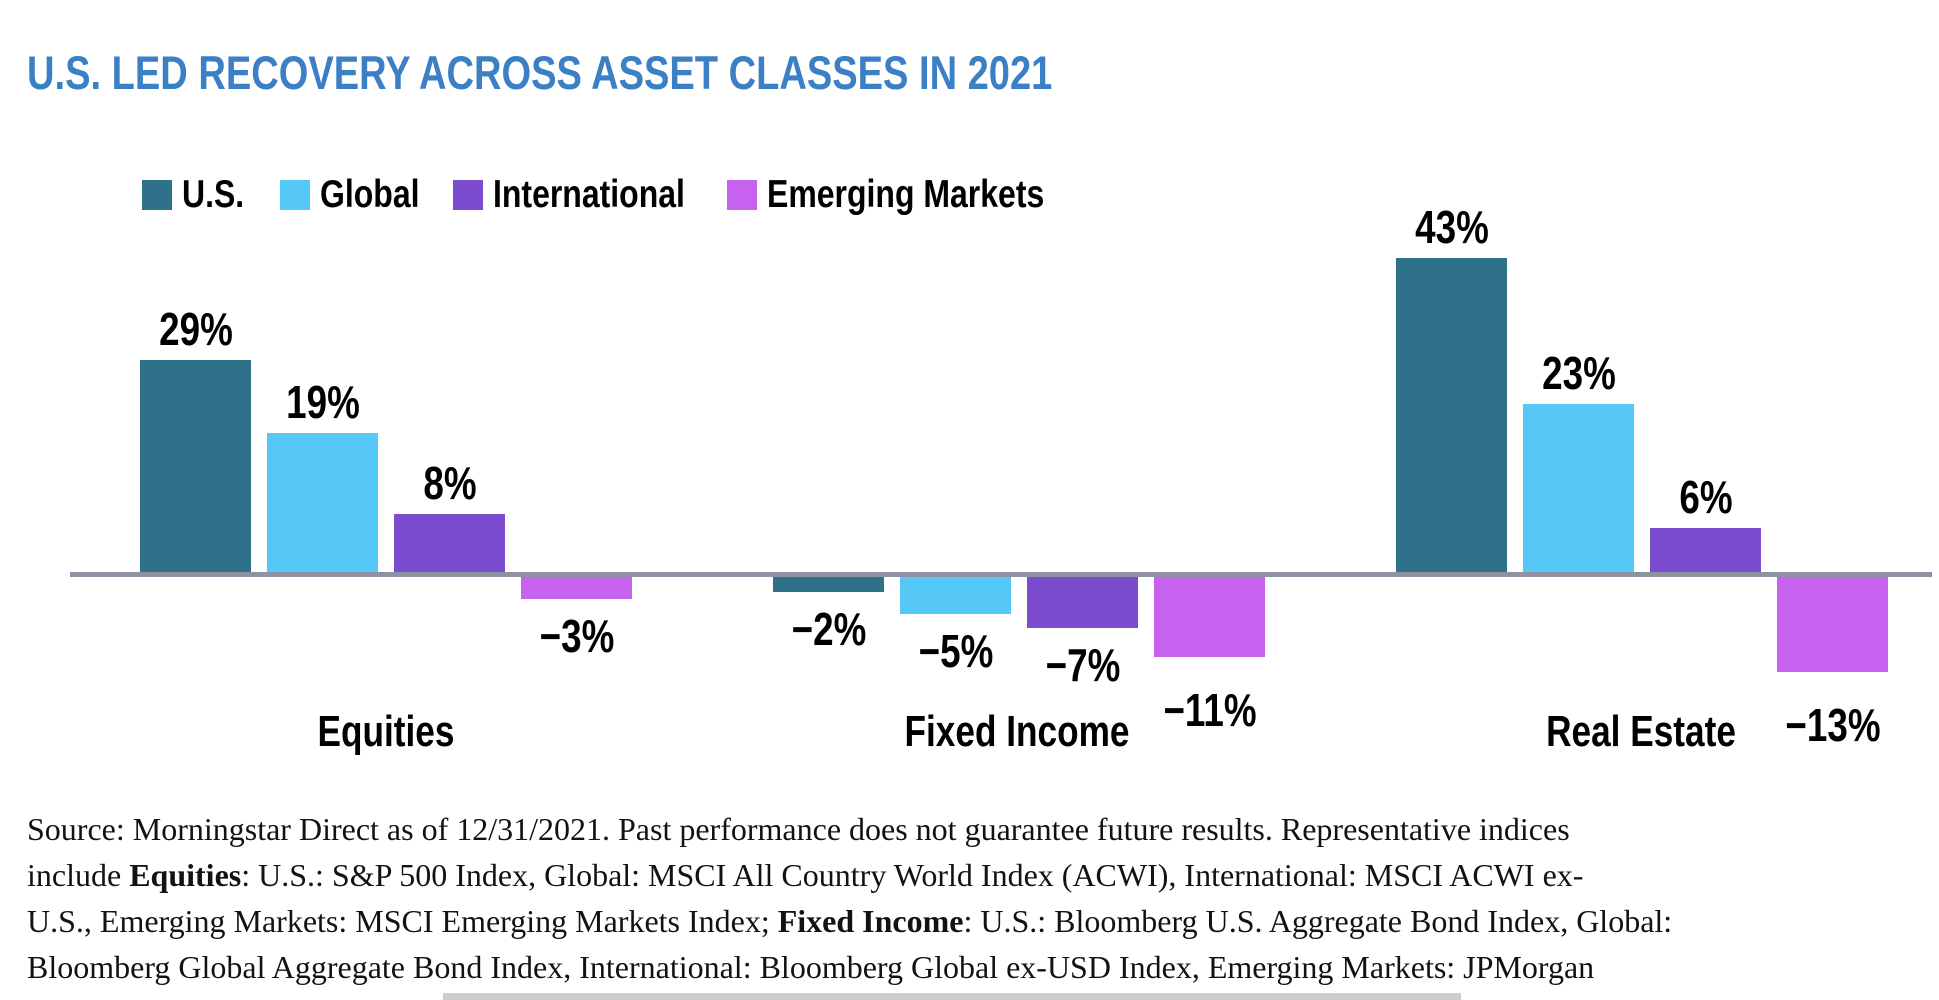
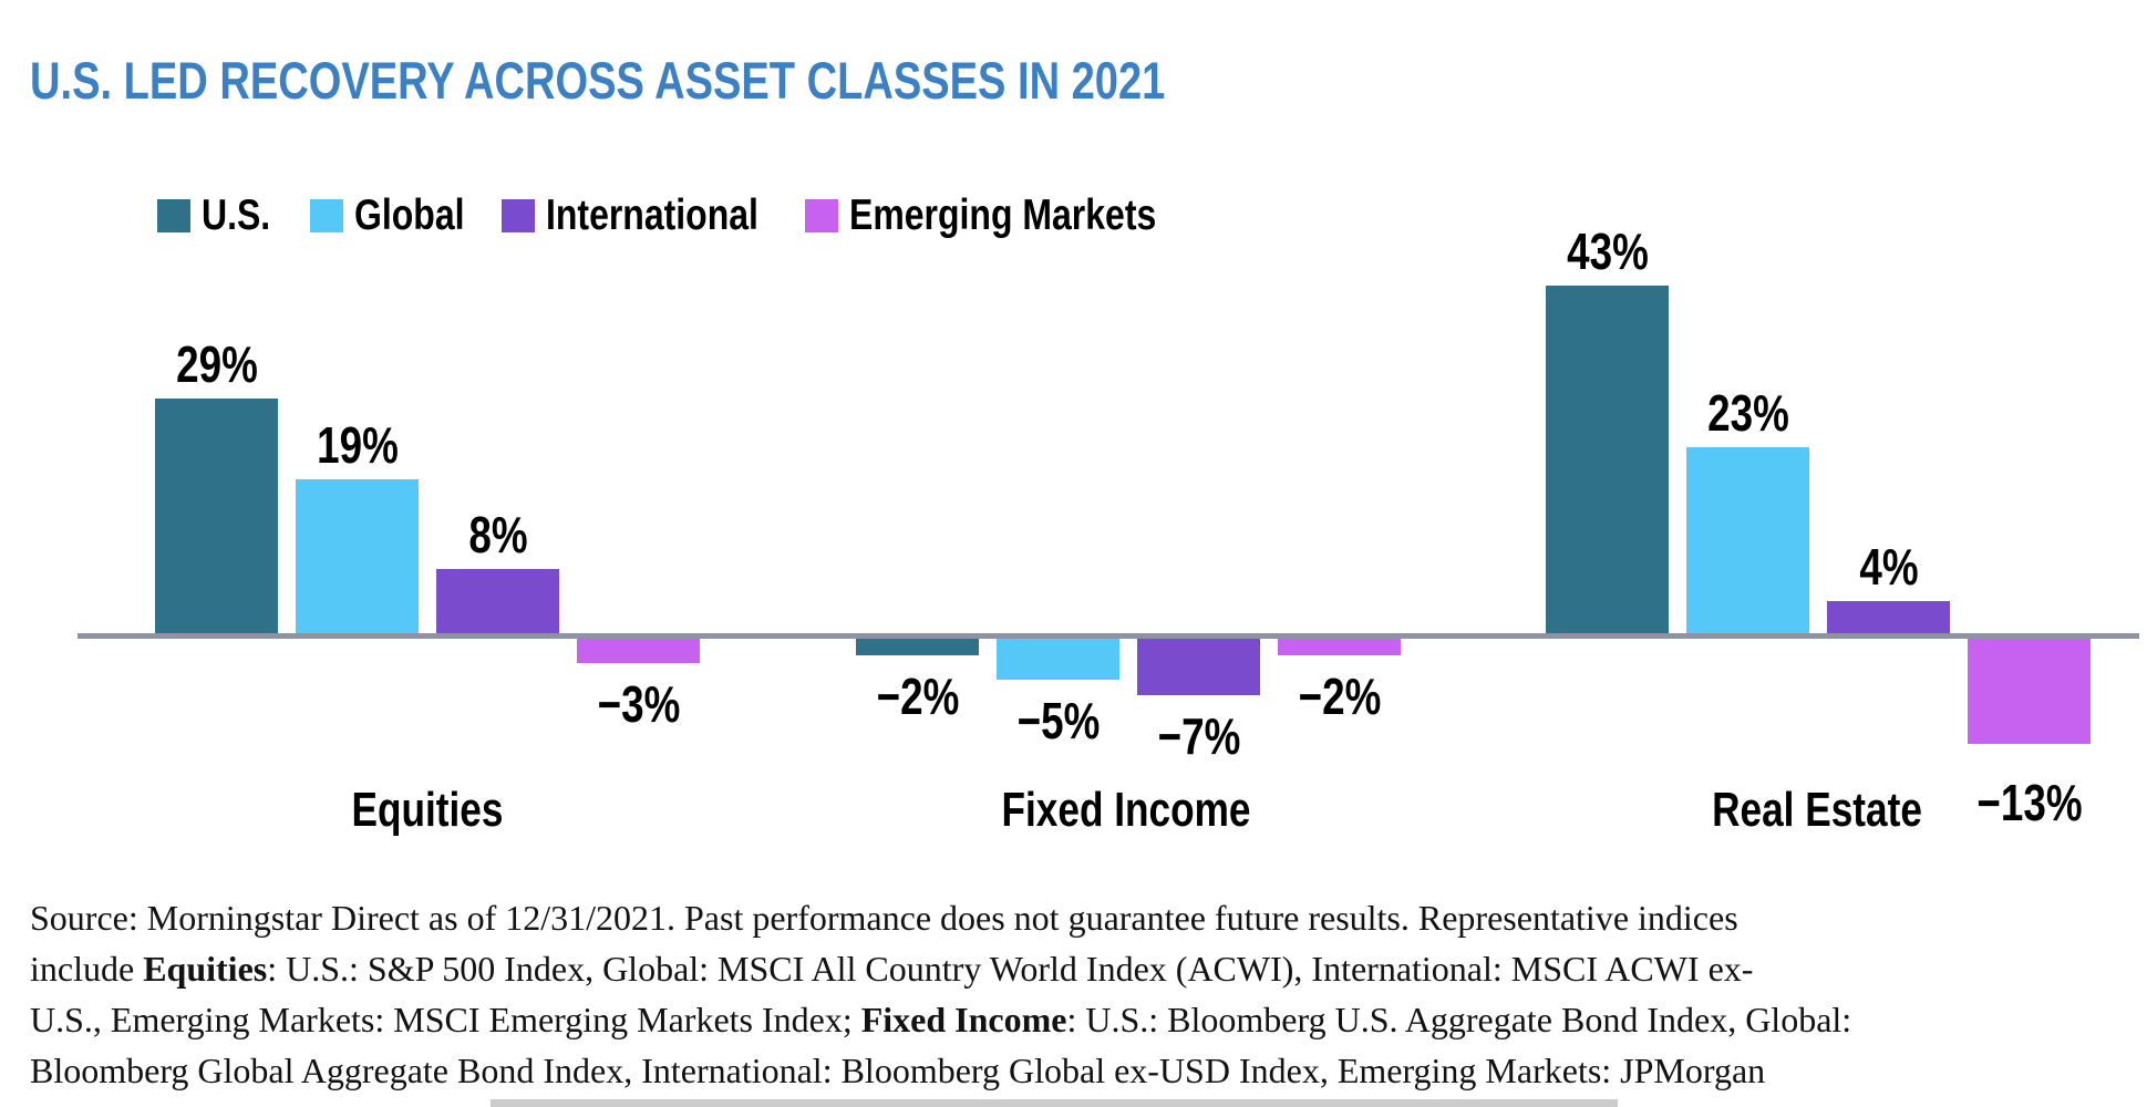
Emerging Markets/Fixed Income: −11% -> −2%
International/Real Estate: 6% -> 4%
